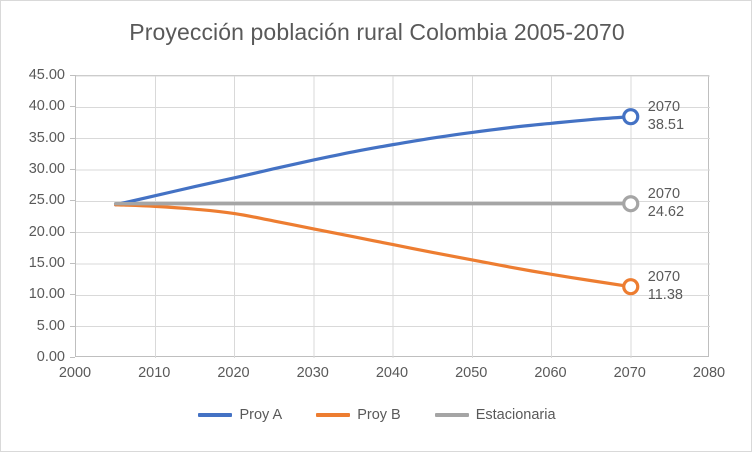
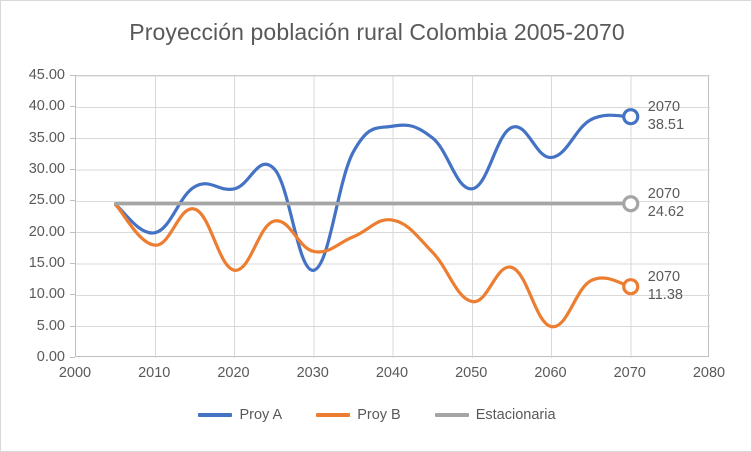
Proy A/2010: 26 -> 20
Proy B/2010: 24 -> 18
Proy A/2020: 29 -> 27
Proy B/2020: 23 -> 14
Proy A/2030: 32 -> 14
Proy B/2030: 21 -> 17
Proy A/2040: 34 -> 37
Proy B/2040: 18 -> 22
Proy A/2050: 36 -> 27
Proy B/2050: 16 -> 9
Proy A/2060: 37 -> 32
Proy B/2060: 13 -> 5
